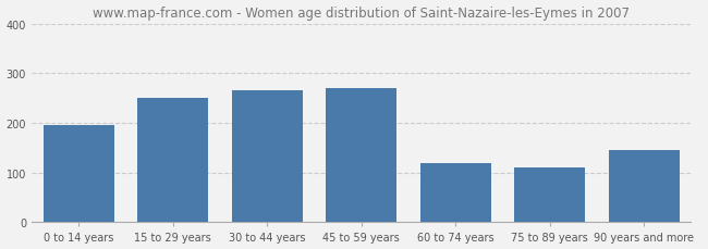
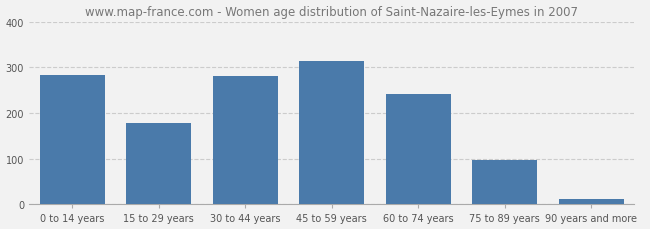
0 to 14 years: 195 -> 283
15 to 29 years: 250 -> 177
30 to 44 years: 265 -> 281
45 to 59 years: 270 -> 314
60 to 74 years: 120 -> 242
75 to 89 years: 110 -> 97
90 years and more: 145 -> 11
